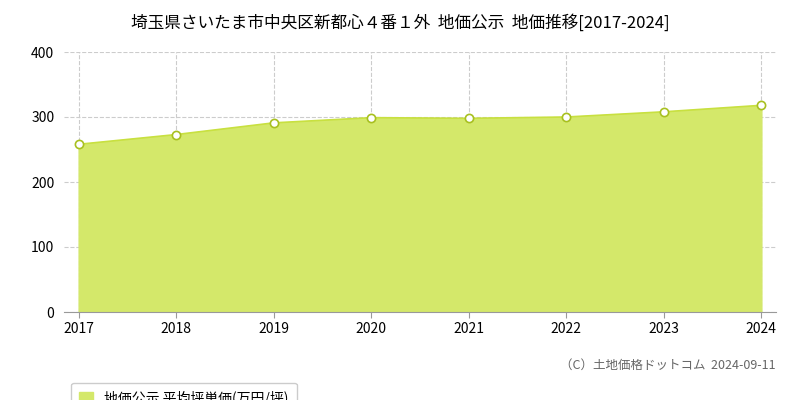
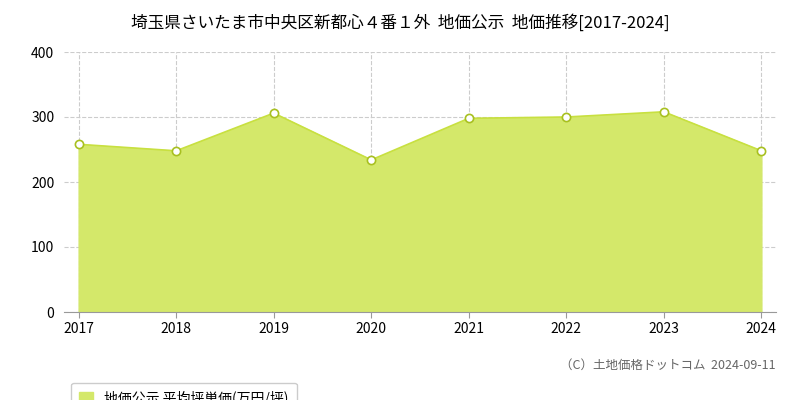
2018: 273 -> 248
2019: 291 -> 306
2020: 299 -> 234
2024: 318 -> 248
